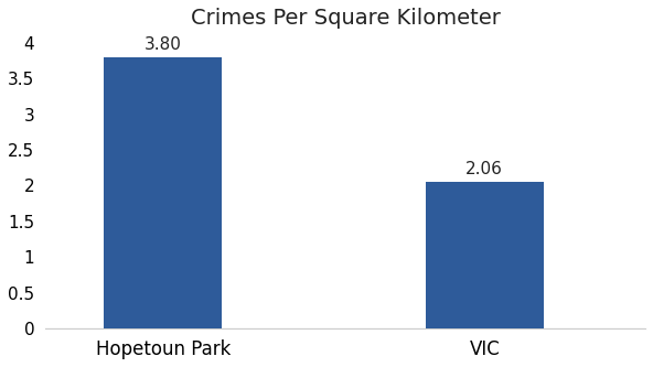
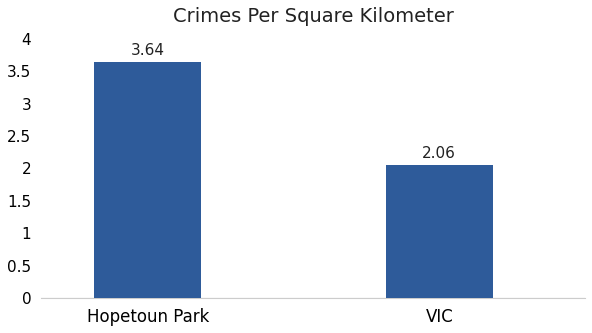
Hopetoun Park: 3.80 -> 3.64
